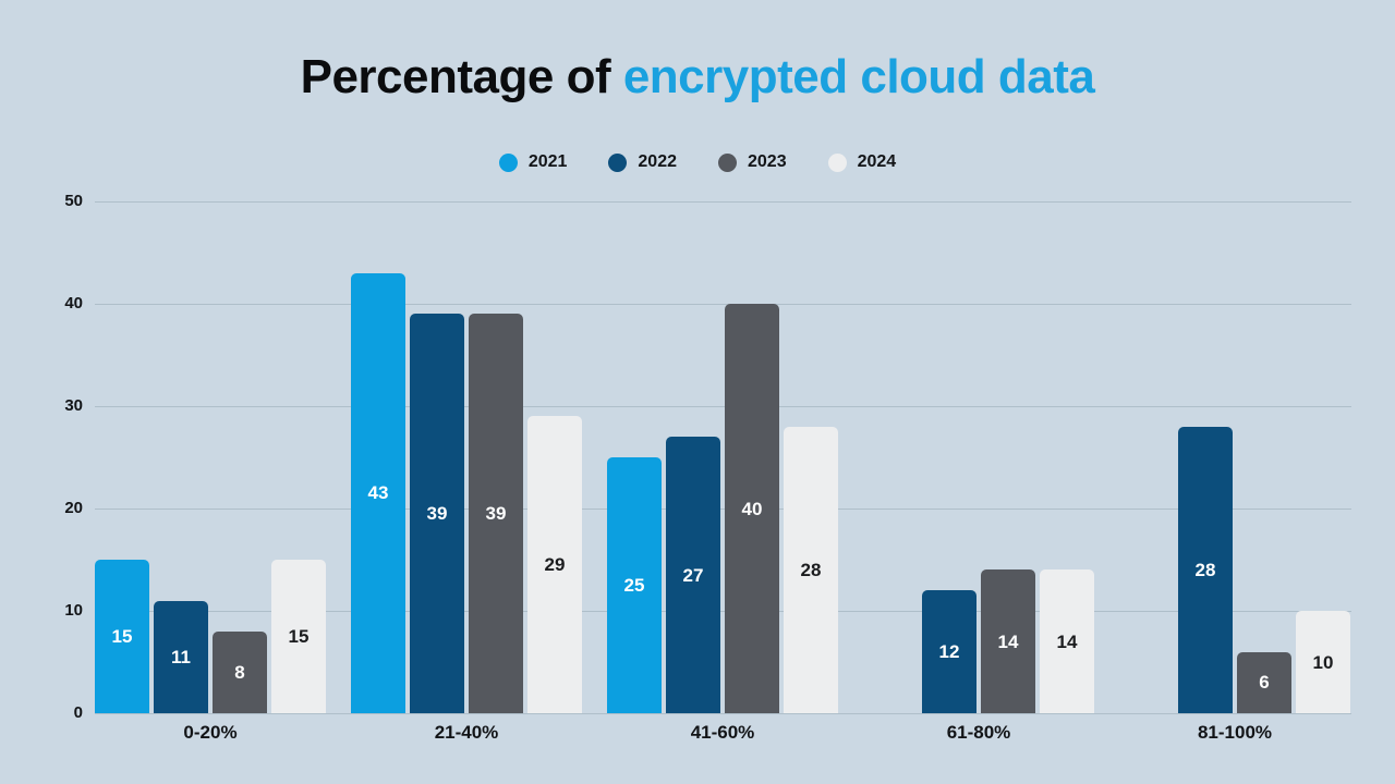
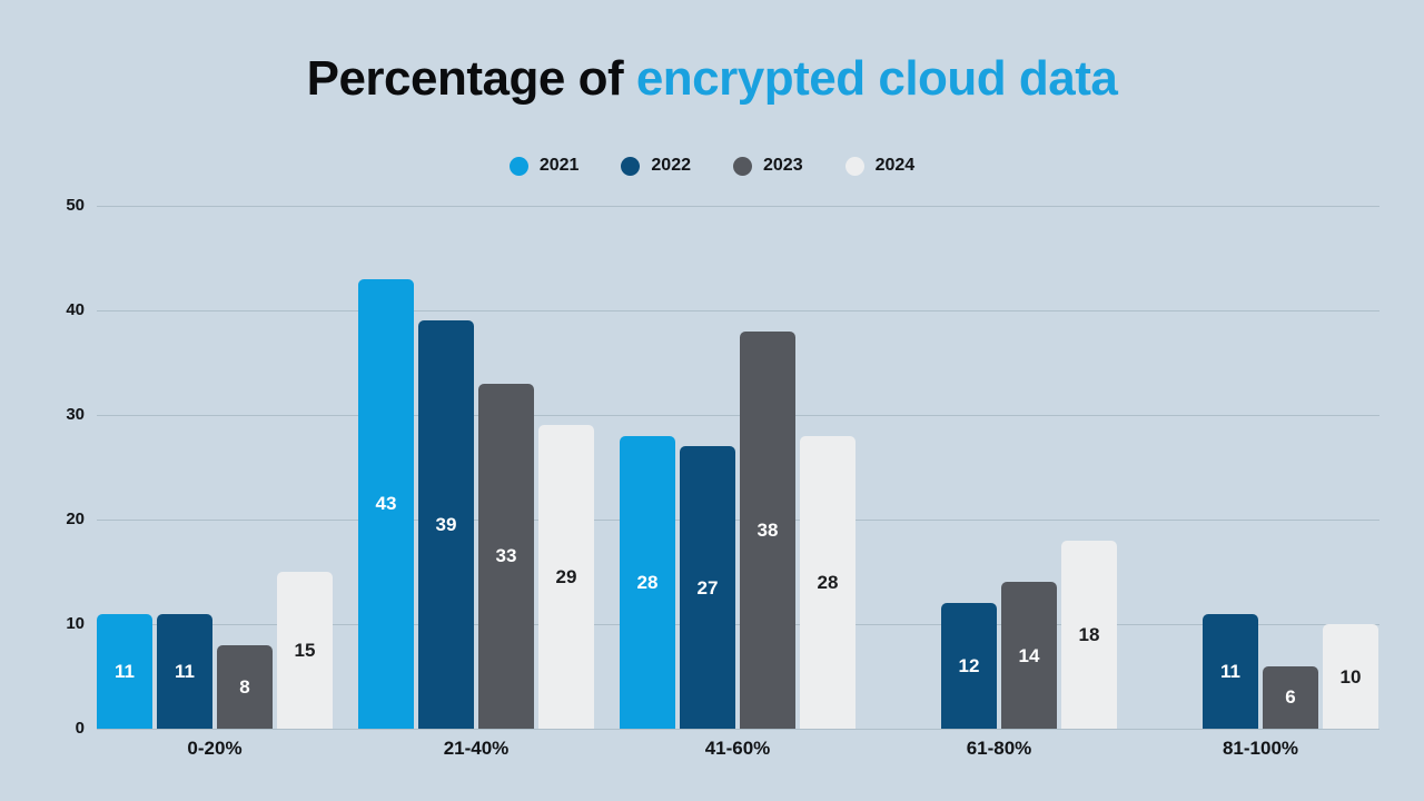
2021/0-20%: 15 -> 11
2023/21-40%: 39 -> 33
2021/41-60%: 25 -> 28
2023/41-60%: 40 -> 38
2024/61-80%: 14 -> 18
2022/81-100%: 28 -> 11
